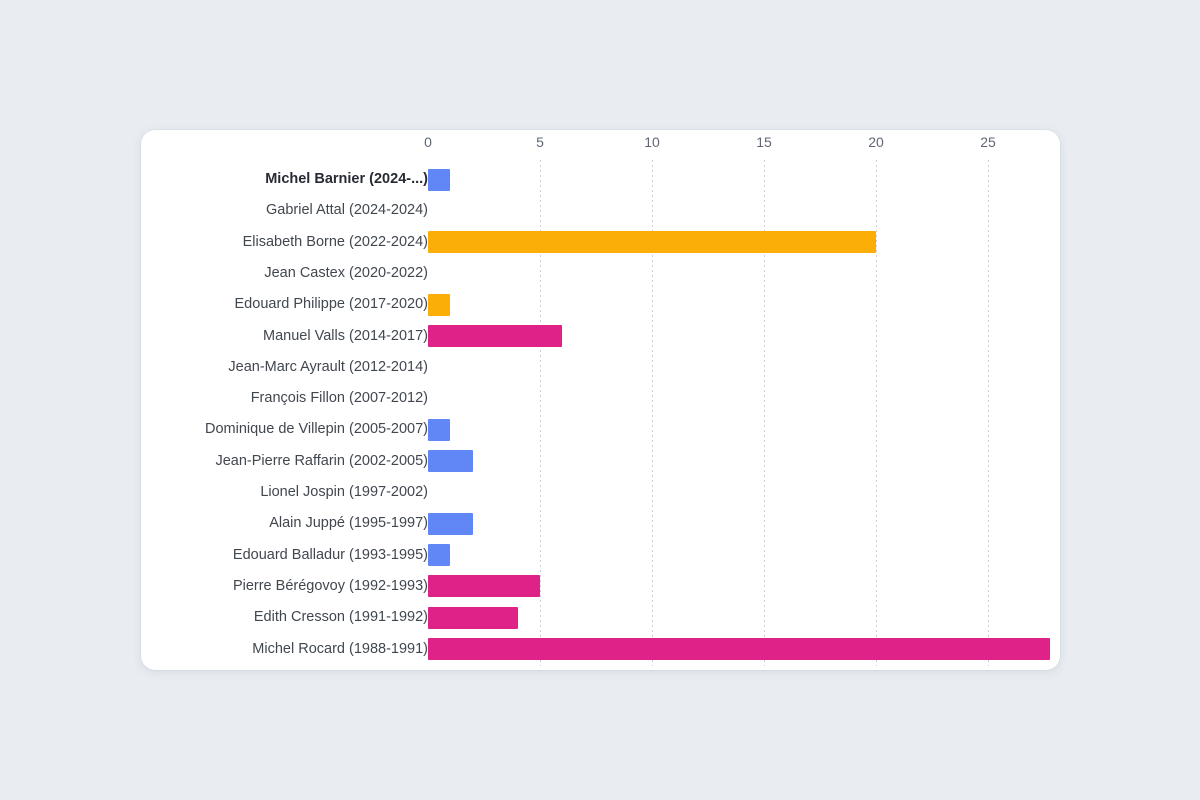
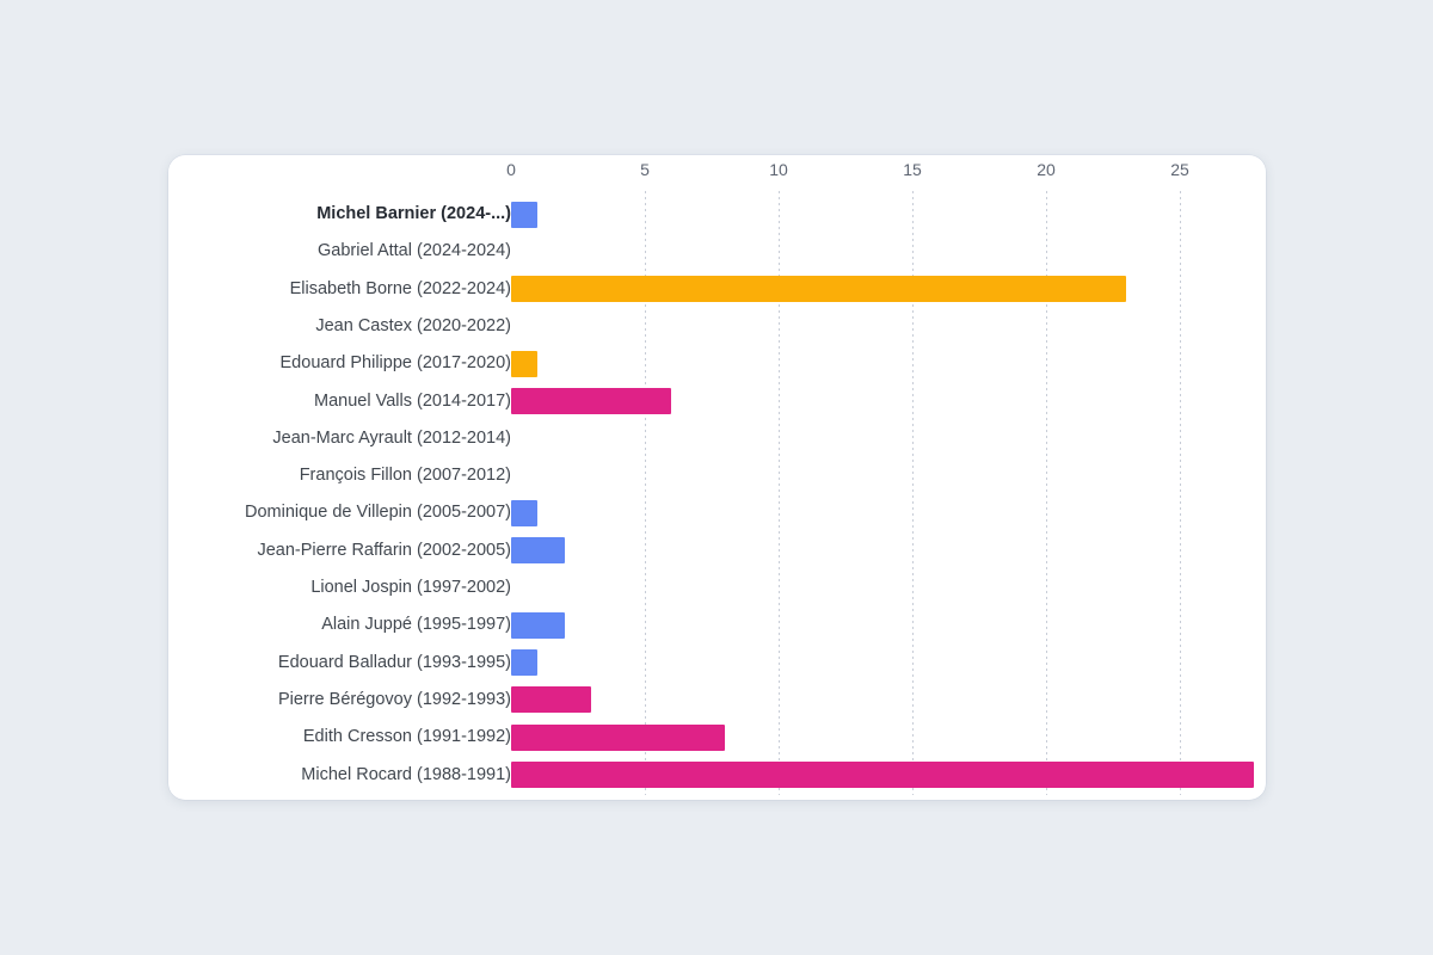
Elisabeth Borne (2022-2024): 20 -> 23
Pierre Bérégovoy (1992-1993): 5 -> 3
Edith Cresson (1991-1992): 4 -> 8
